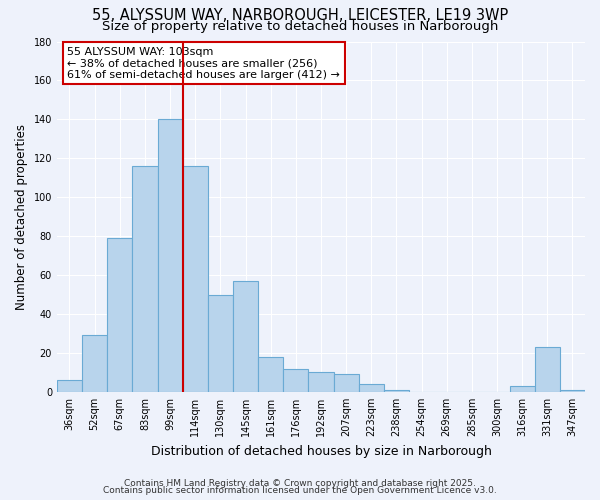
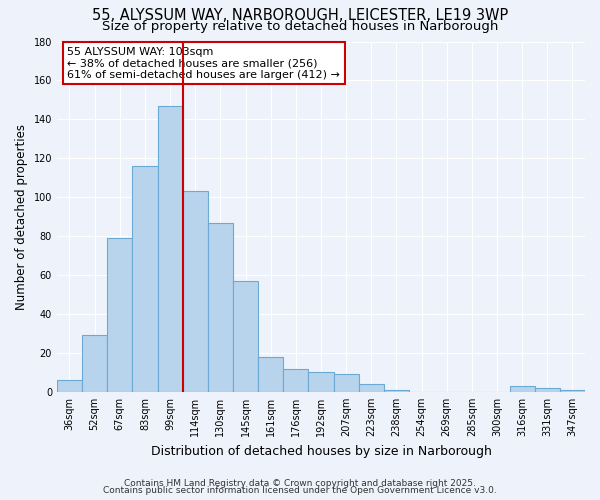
99sqm: 140 -> 147
114sqm: 116 -> 103
130sqm: 50 -> 87
331sqm: 23 -> 2
